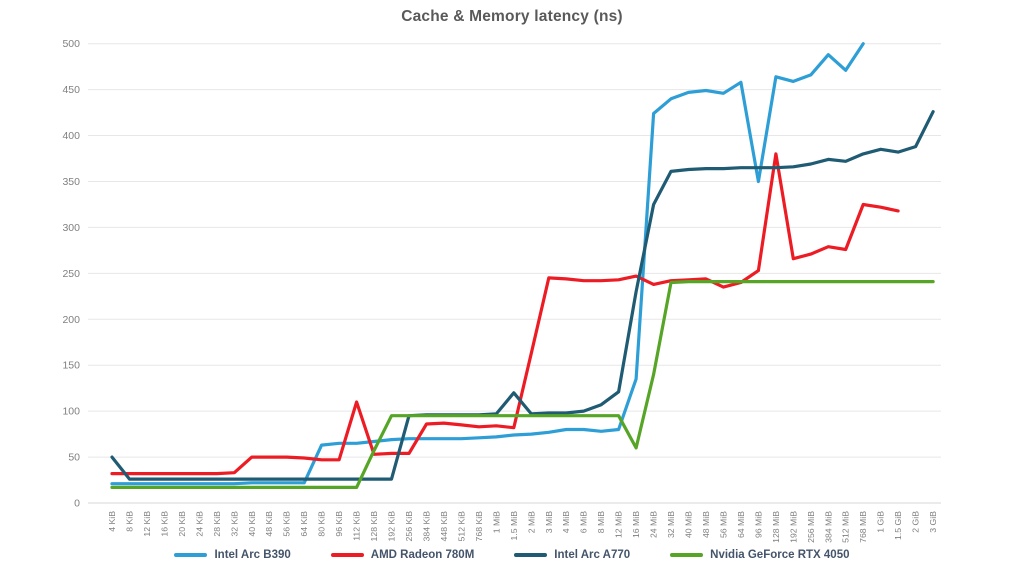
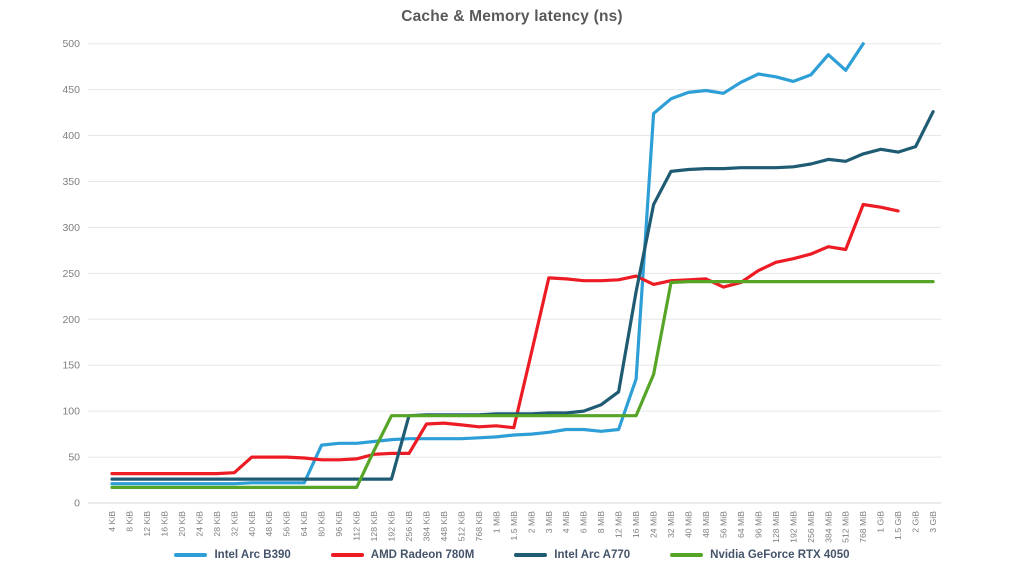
Intel Arc A770/4 KiB: 50 -> 30
AMD Radeon 780M/112 KiB: 110 -> 50
Intel Arc A770/1.5 MiB: 120 -> 100
Nvidia GeForce RTX 4050/16 MiB: 60 -> 100
Intel Arc B390/96 MiB: 350 -> 470
AMD Radeon 780M/128 MiB: 380 -> 260
